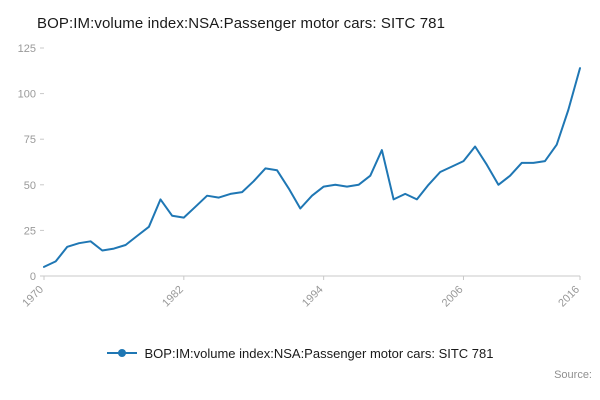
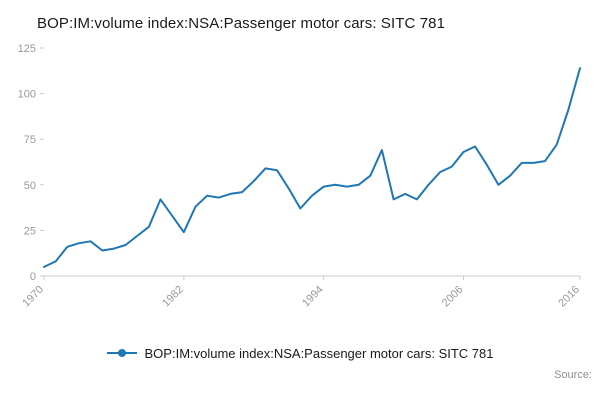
1982: 32 -> 24
2006: 63 -> 68
